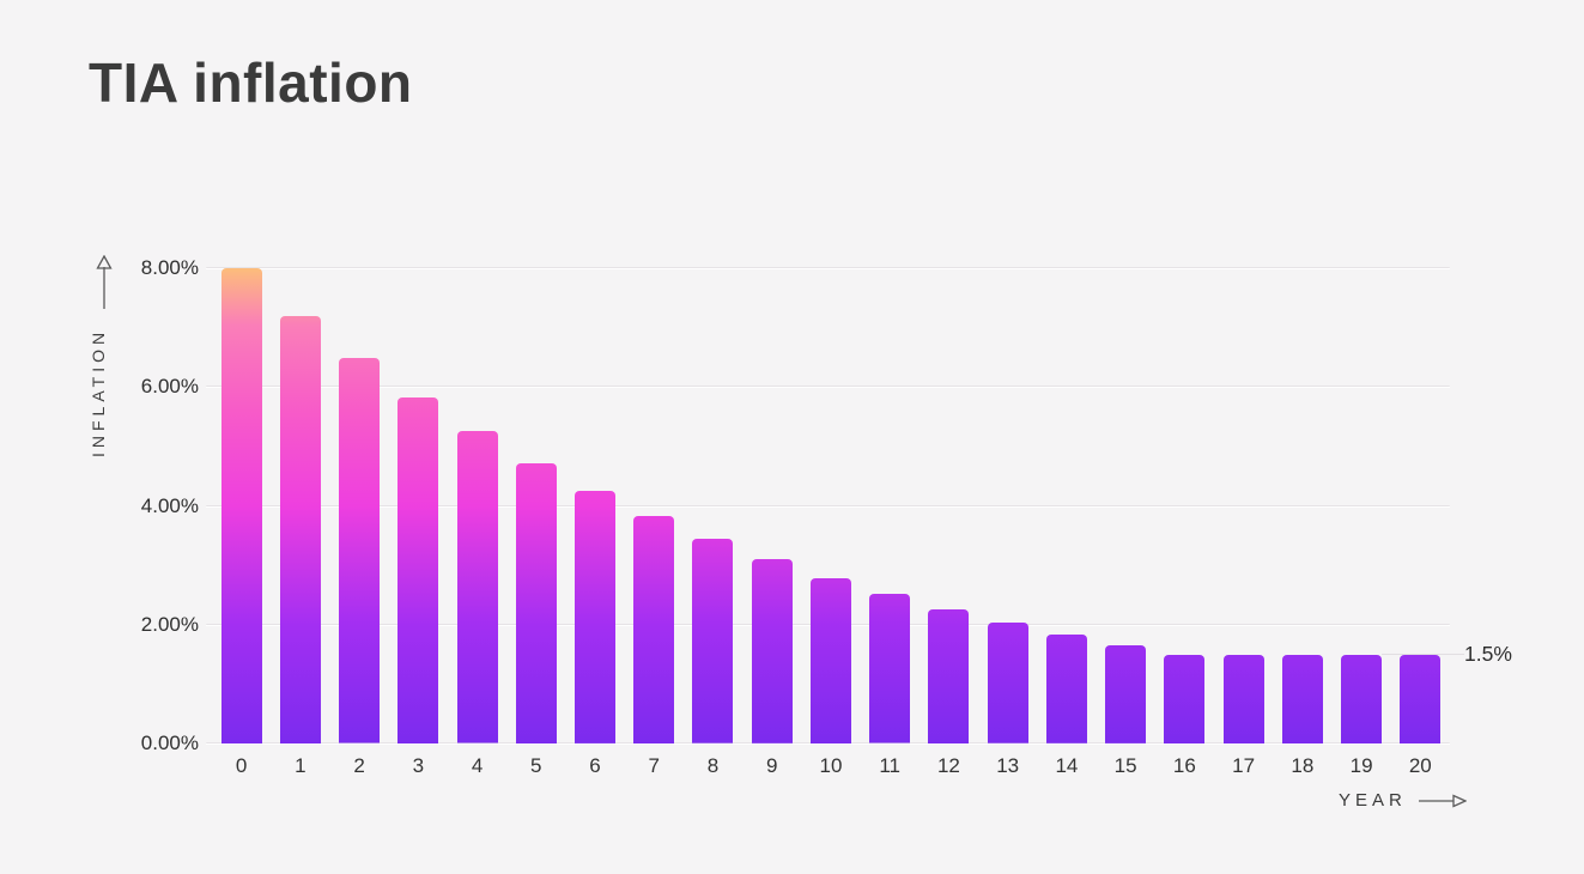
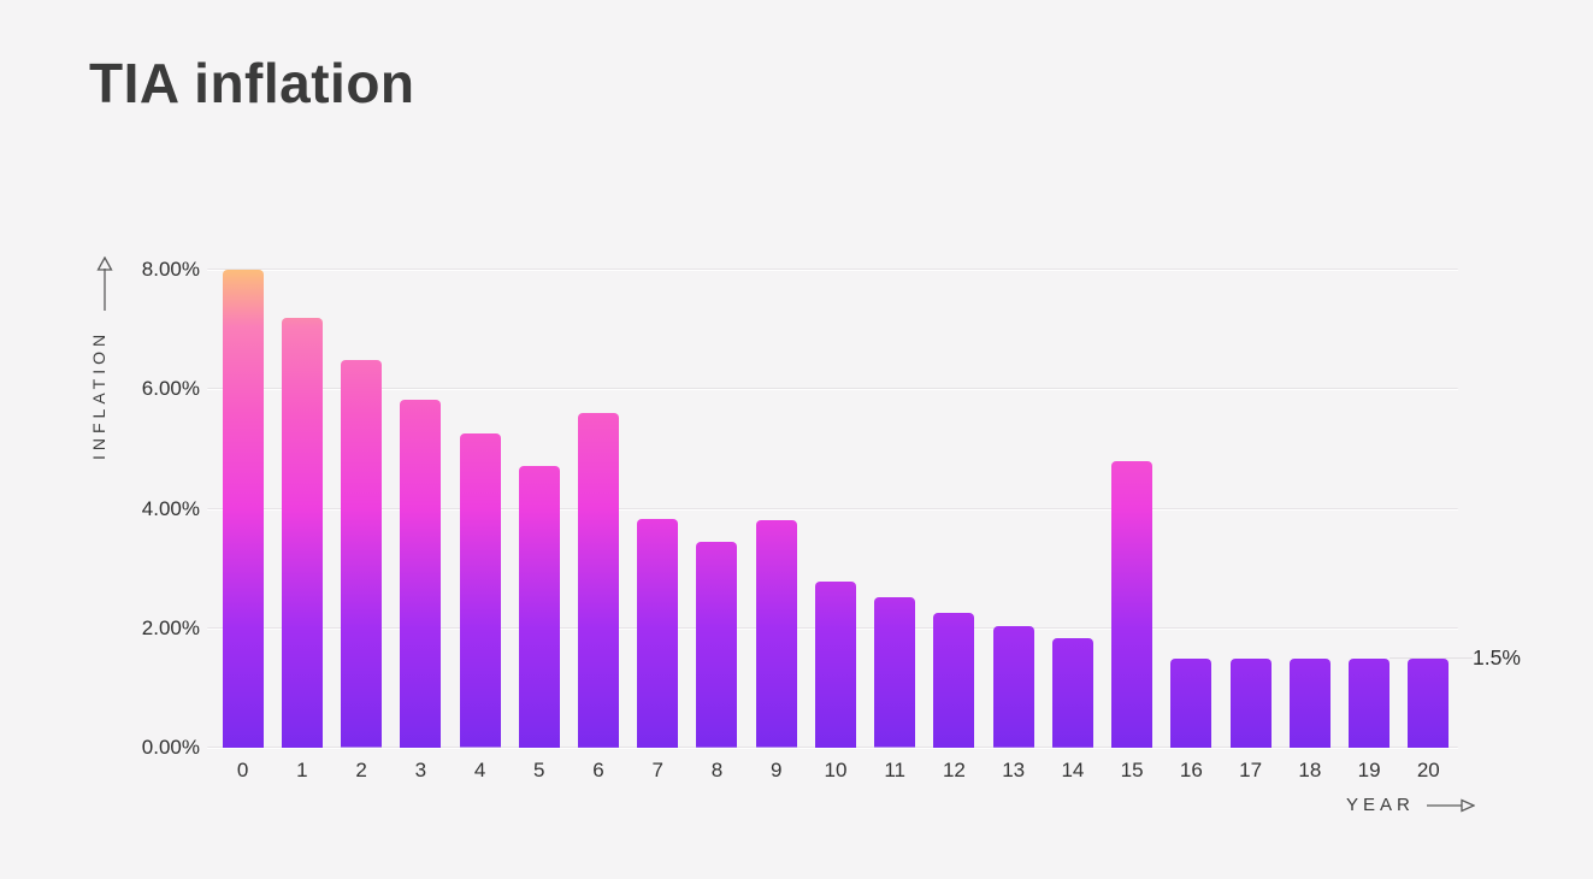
6: 4.2% -> 5.6%
9: 3.1% -> 3.8%
15: 1.6% -> 4.8%
